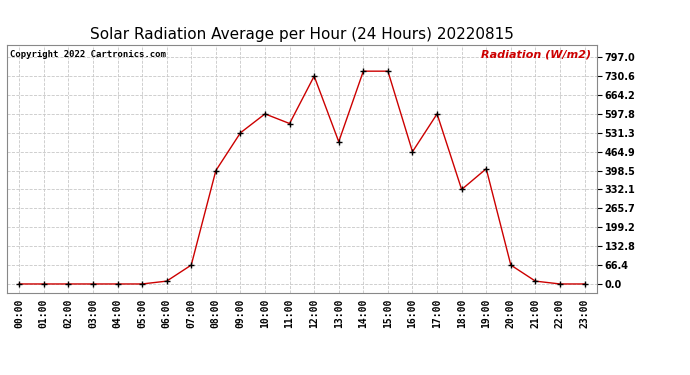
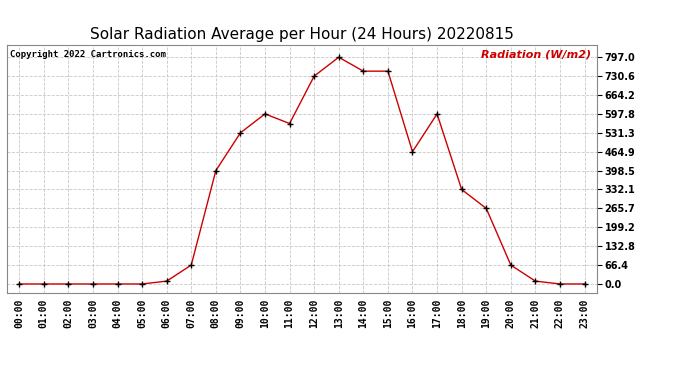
13:00: 500 -> 797
19:00: 405 -> 266
